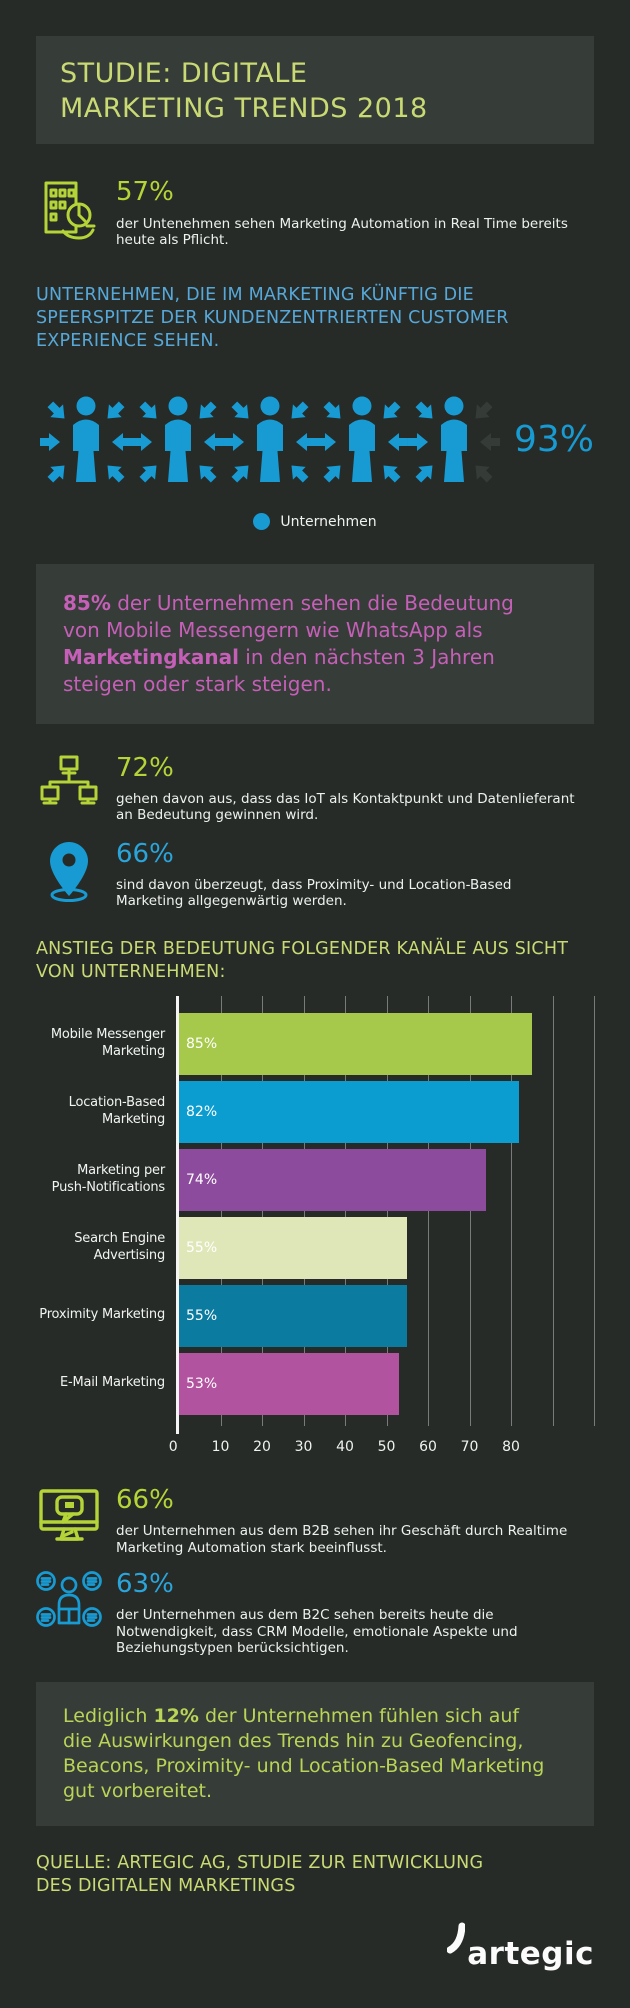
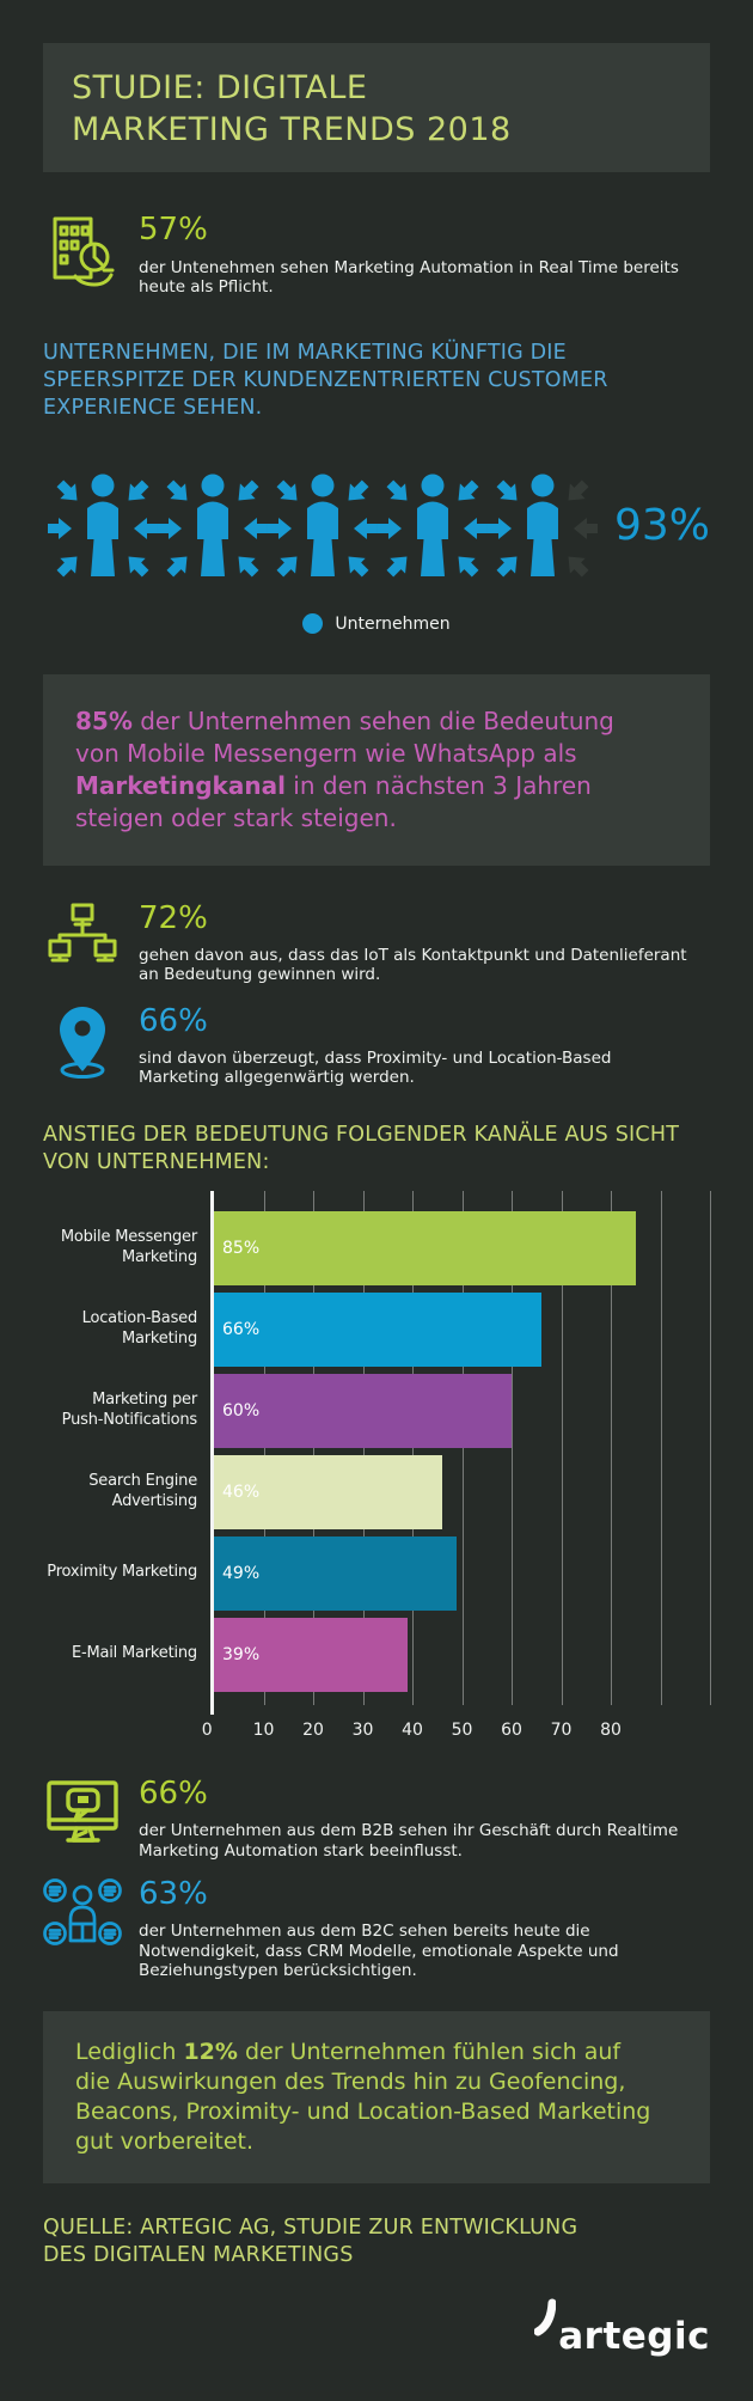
Location-Based Marketing: 82% -> 66%
Marketing per Push-Notifications: 74% -> 60%
Search Engine Advertising: 55% -> 46%
Proximity Marketing: 55% -> 49%
E-Mail Marketing: 53% -> 39%
